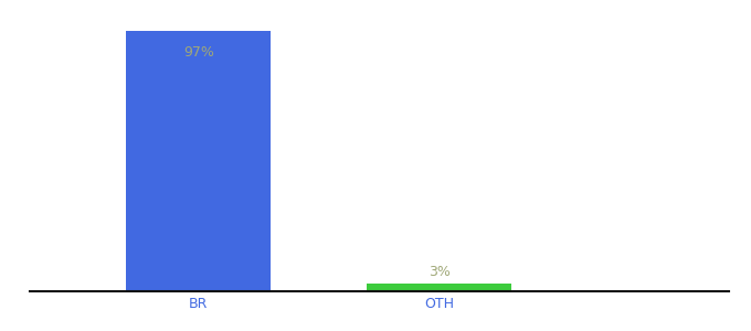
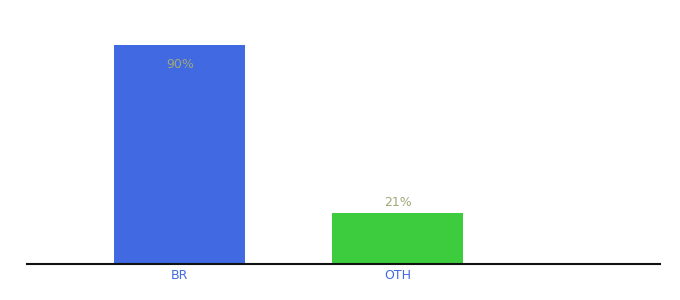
BR: 97% -> 90%
OTH: 3% -> 21%
